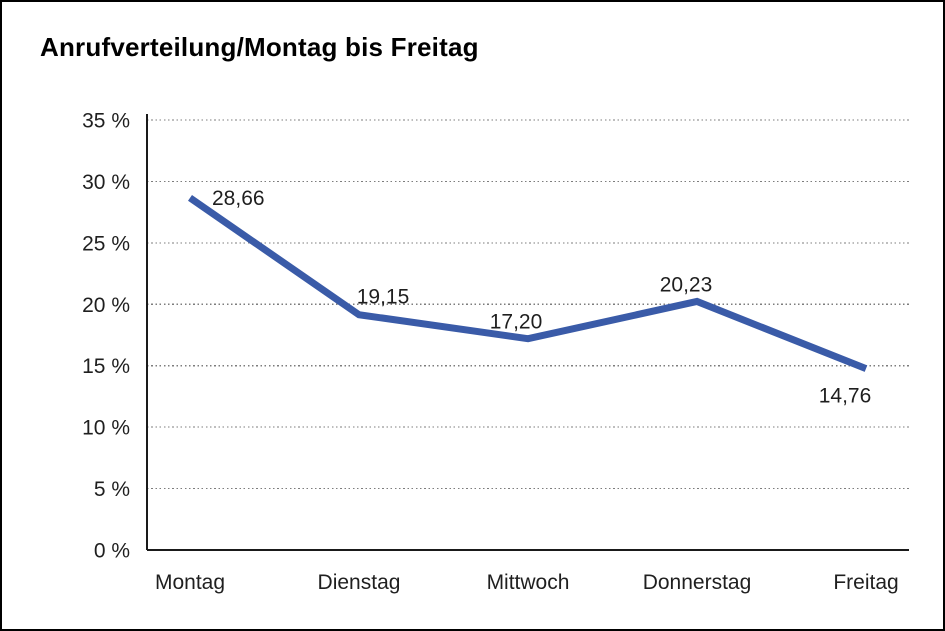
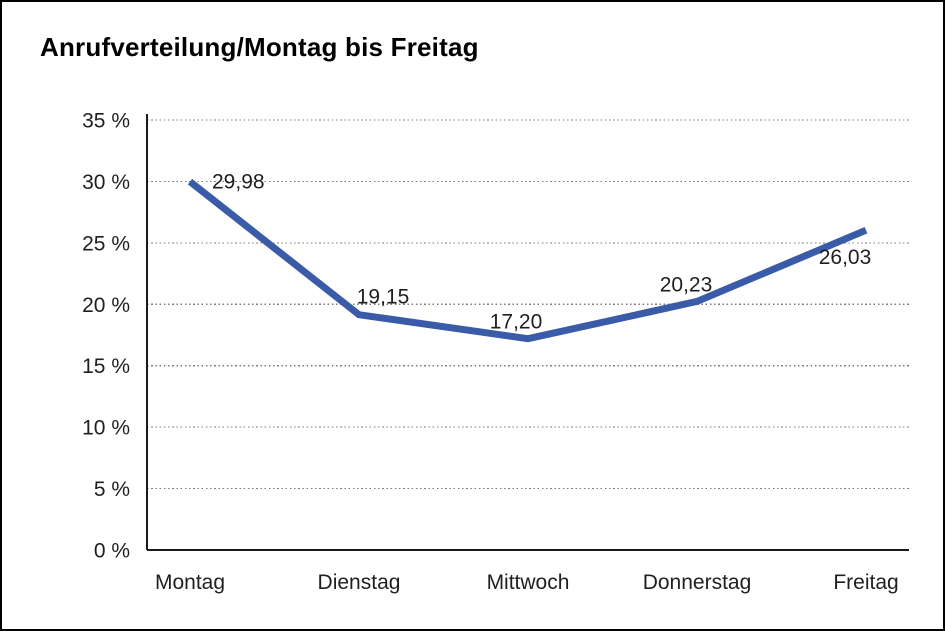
Montag: 28,66 -> 29,98
Freitag: 14,76 -> 26,03
